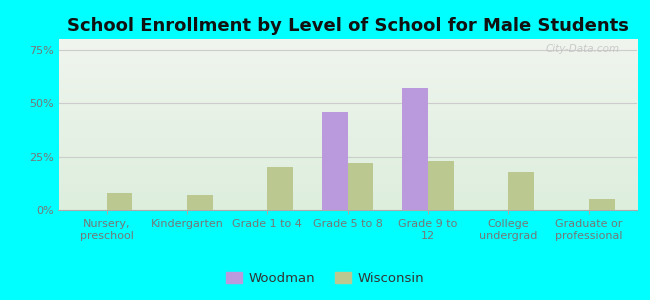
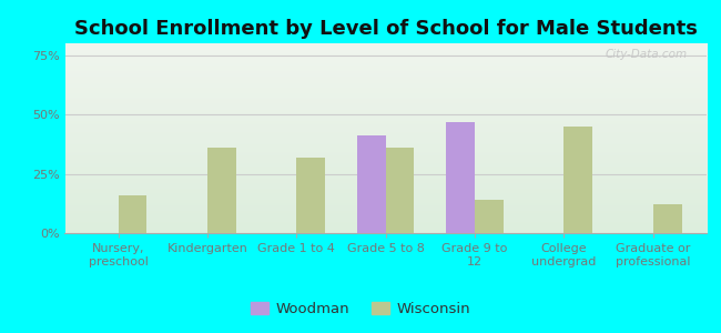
Wisconsin/Nursery, preschool: 8% -> 16%
Wisconsin/Kindergarten: 7% -> 36%
Wisconsin/Grade 1 to 4: 20% -> 32%
Woodman/Grade 5 to 8: 46% -> 41%
Wisconsin/Grade 5 to 8: 22% -> 36%
Woodman/Grade 9 to 12: 57% -> 47%
Wisconsin/Grade 9 to 12: 23% -> 14%
Wisconsin/College undergrad: 18% -> 45%
Wisconsin/Graduate or professional: 5% -> 12%
